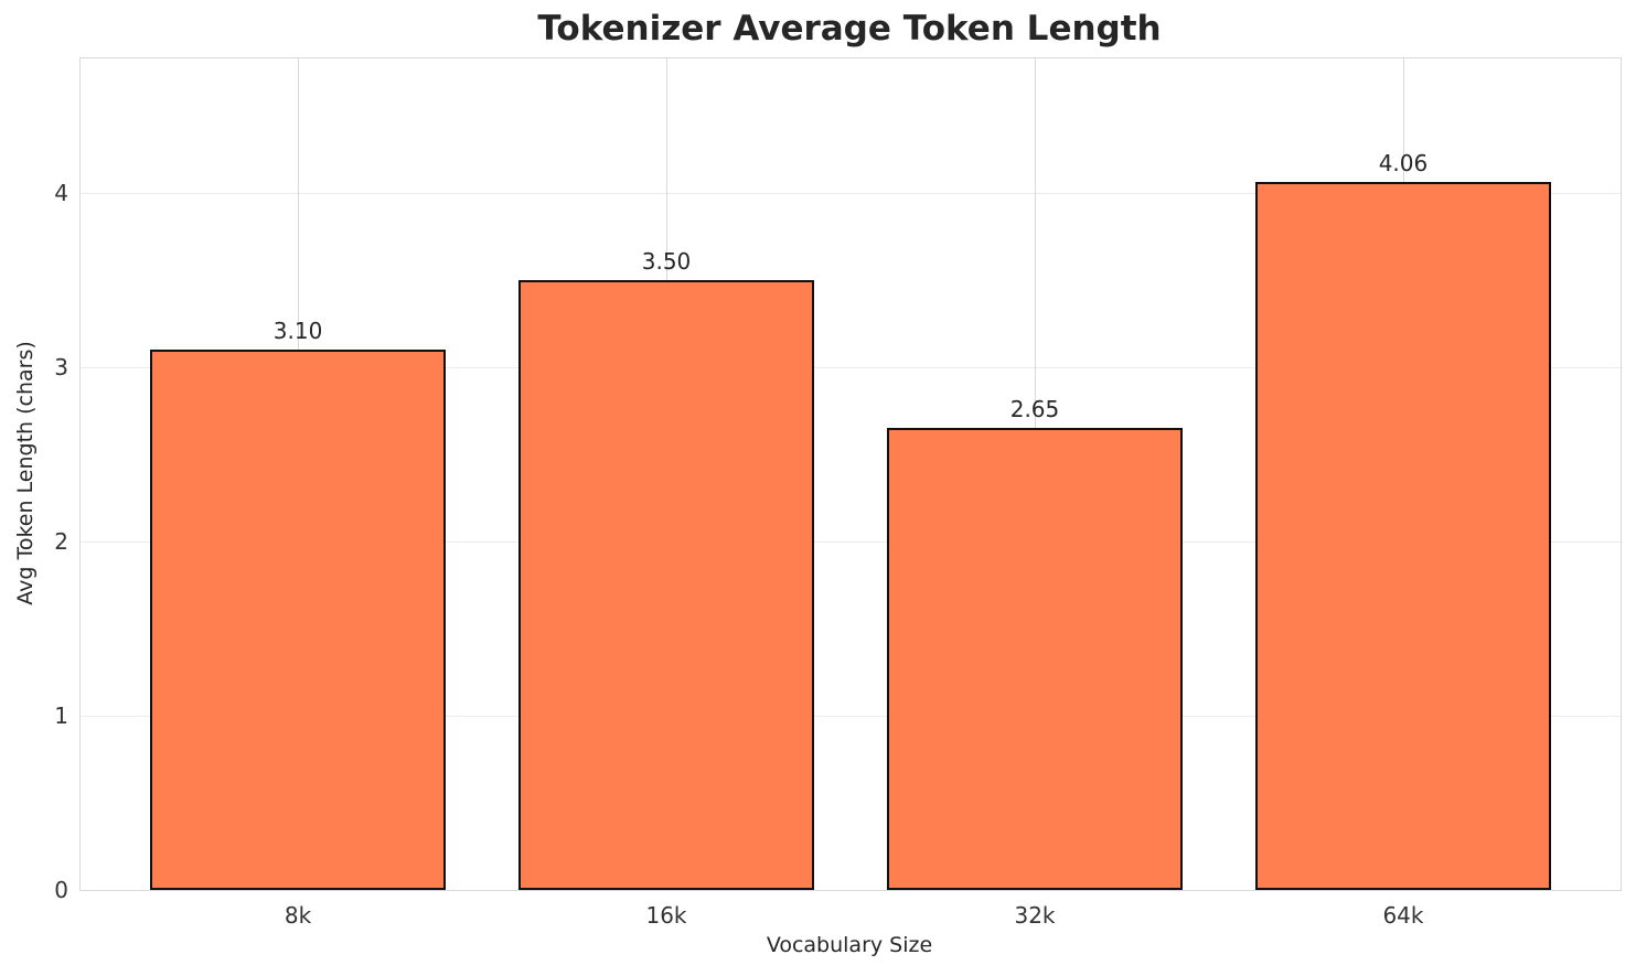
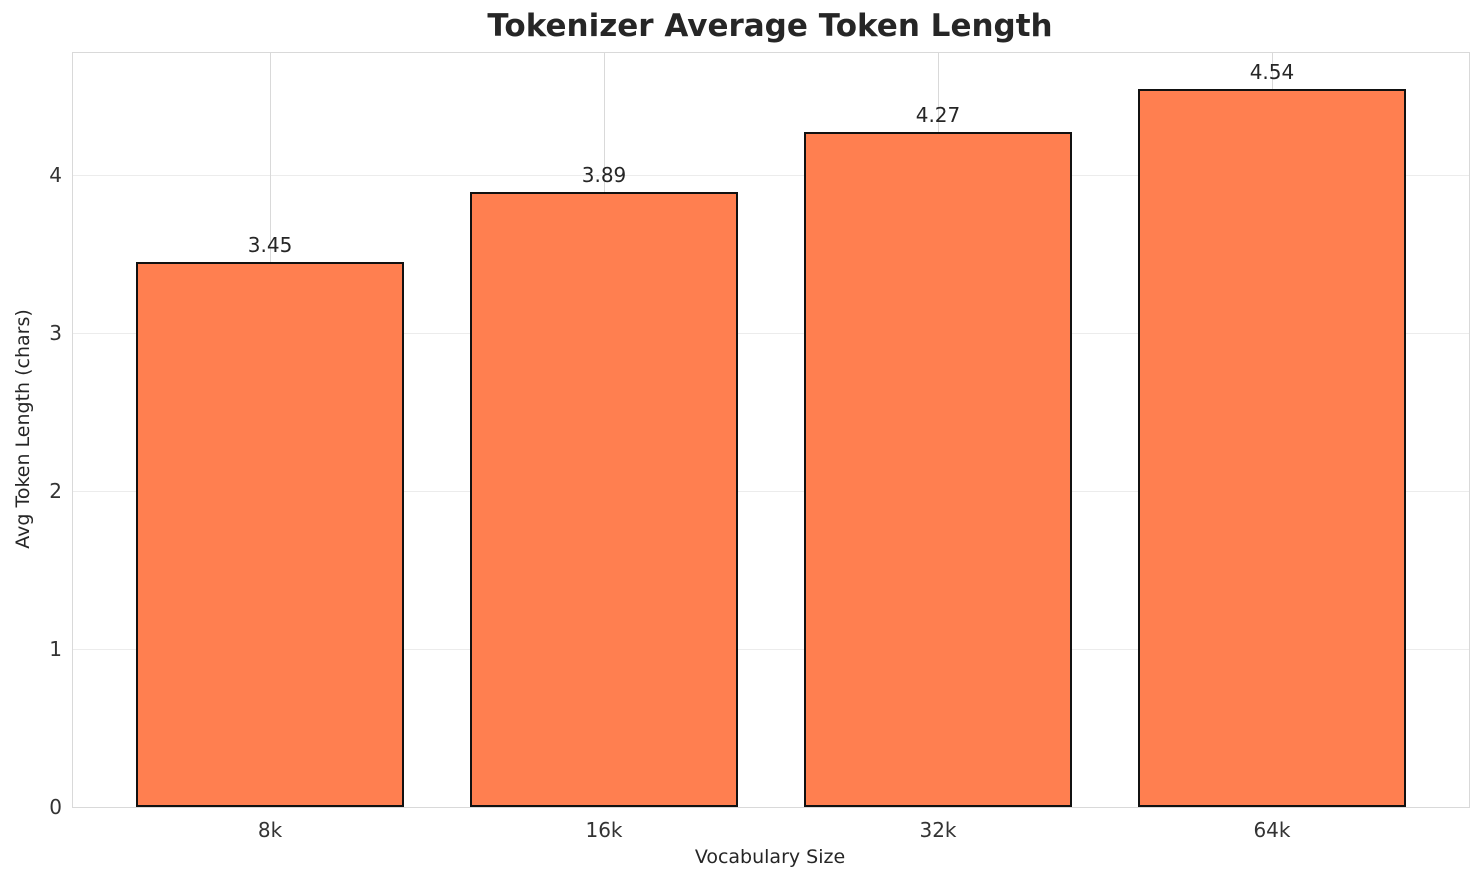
8k: 3.10 -> 3.45
16k: 3.50 -> 3.89
32k: 2.65 -> 4.27
64k: 4.06 -> 4.54
